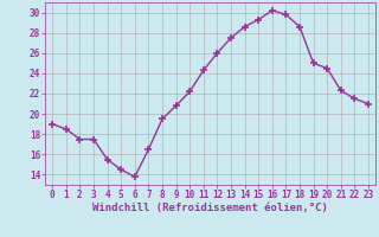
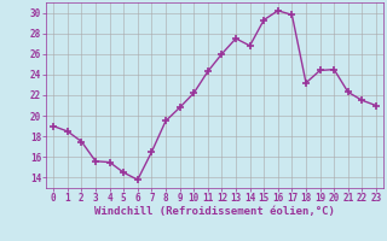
3: 17.5 -> 15.6
14: 28.6 -> 26.8
18: 28.6 -> 23.2
19: 25.0 -> 24.4
